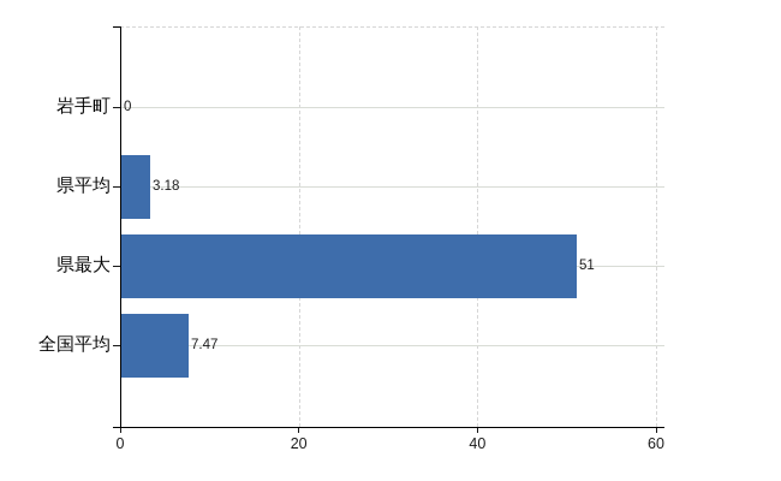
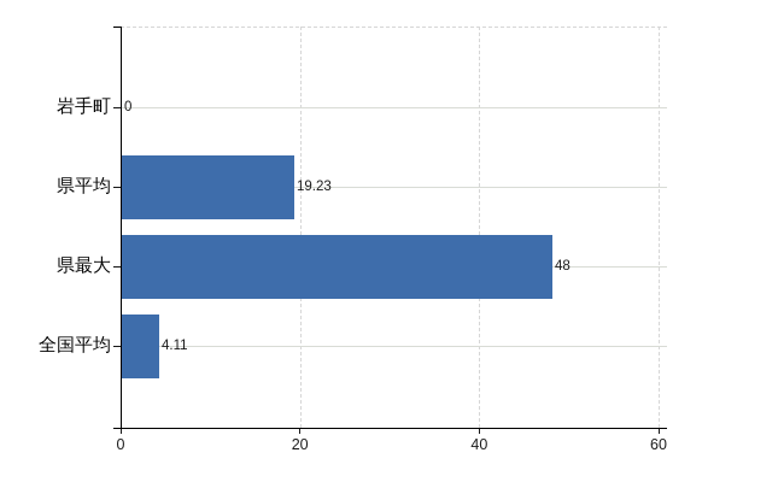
県平均: 3.18 -> 19.23
県最大: 51 -> 48
全国平均: 7.47 -> 4.11
